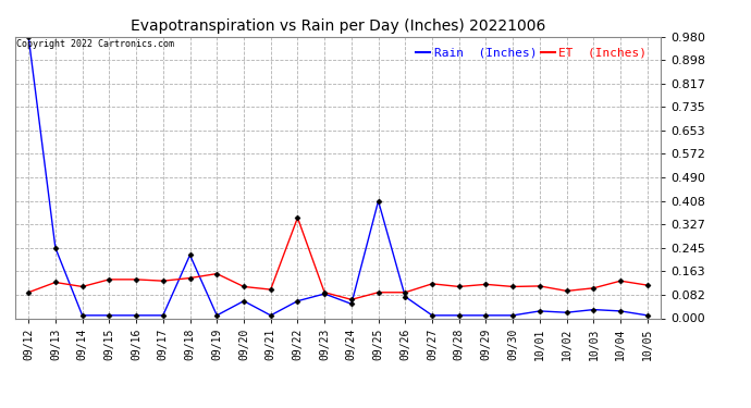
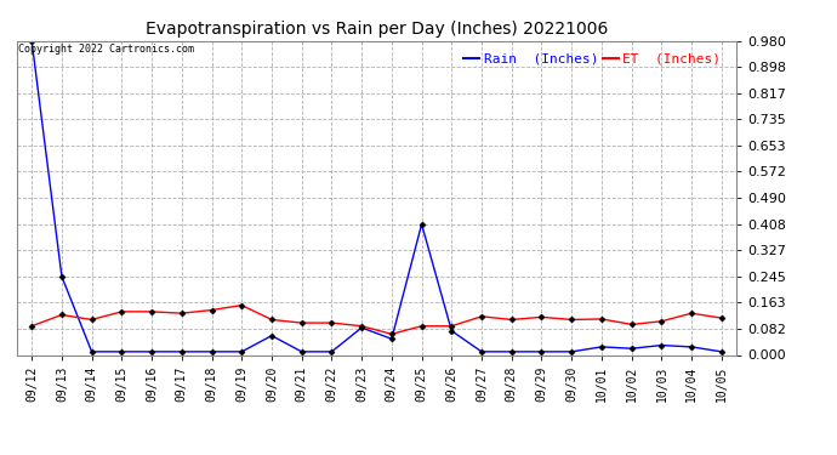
Rain (Inches)/09/18: 0.220 -> 0.010
Rain (Inches)/09/22: 0.060 -> 0.010
ET (Inches)/09/22: 0.350 -> 0.100
